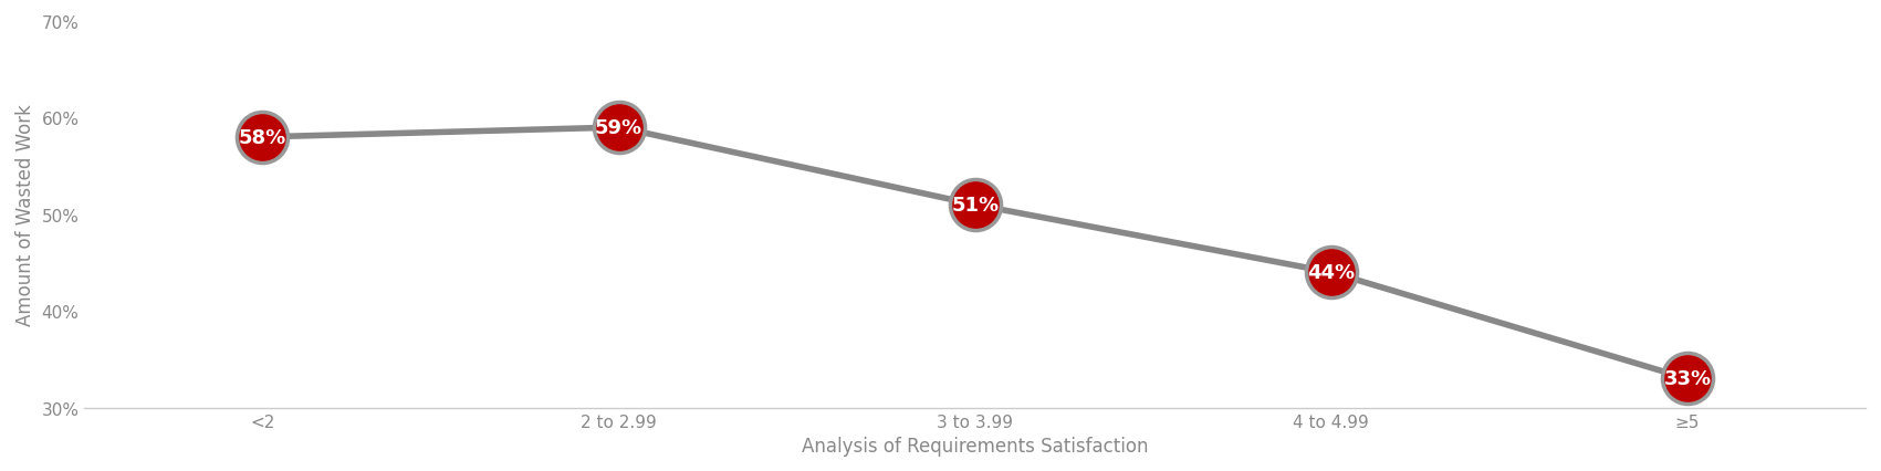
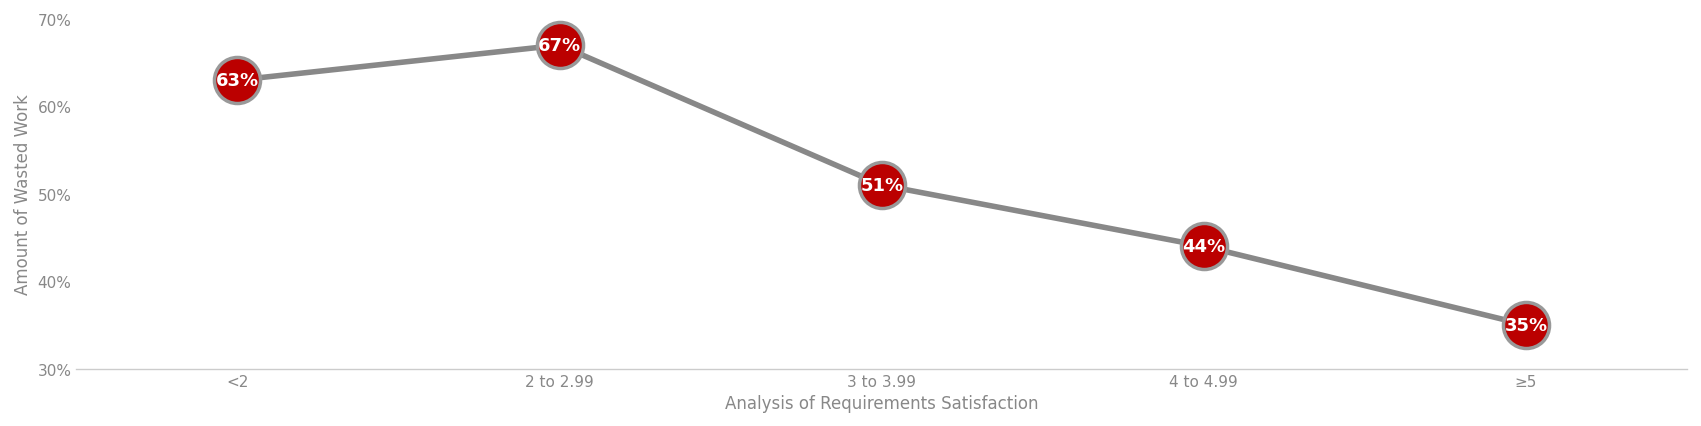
<2: 58% -> 63%
2 to 2.99: 59% -> 67%
≥5: 33% -> 35%
